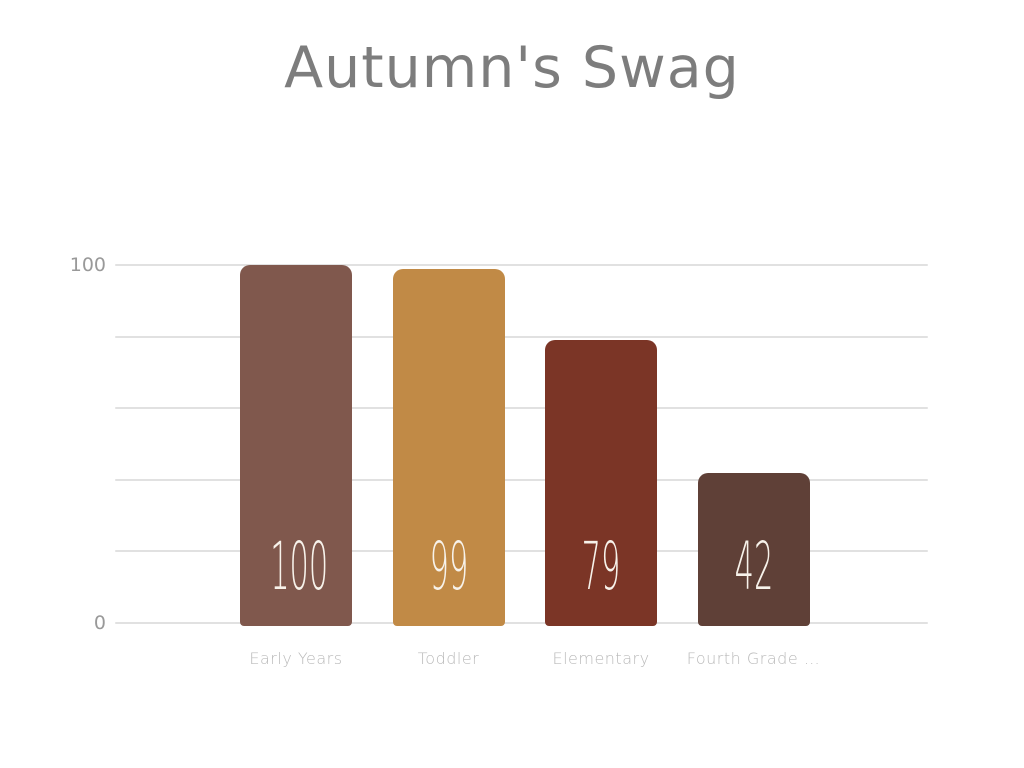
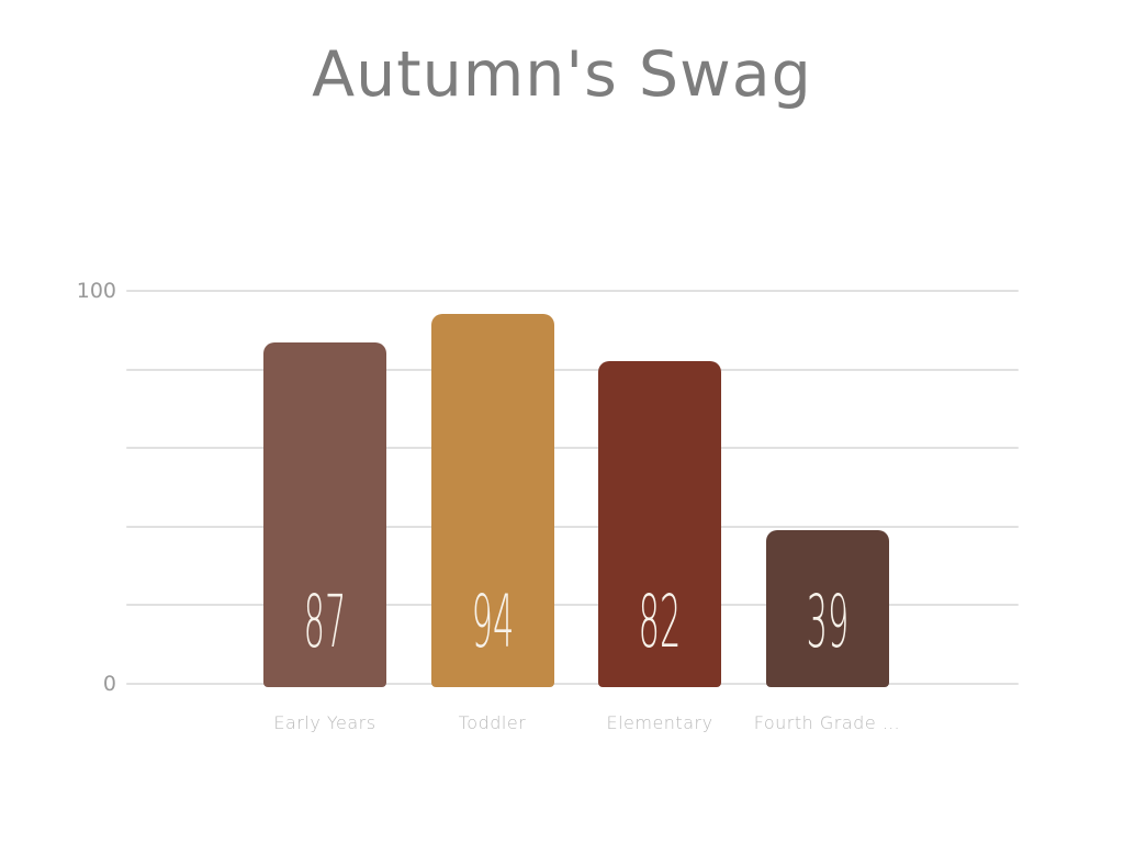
Early Years: 100 -> 87
Toddler: 99 -> 94
Elementary: 79 -> 82
Fourth Grade …: 42 -> 39
